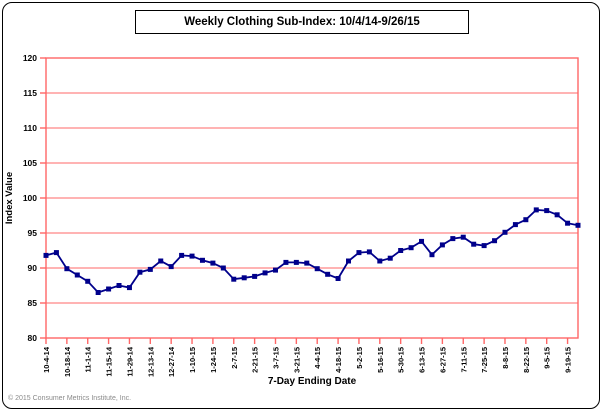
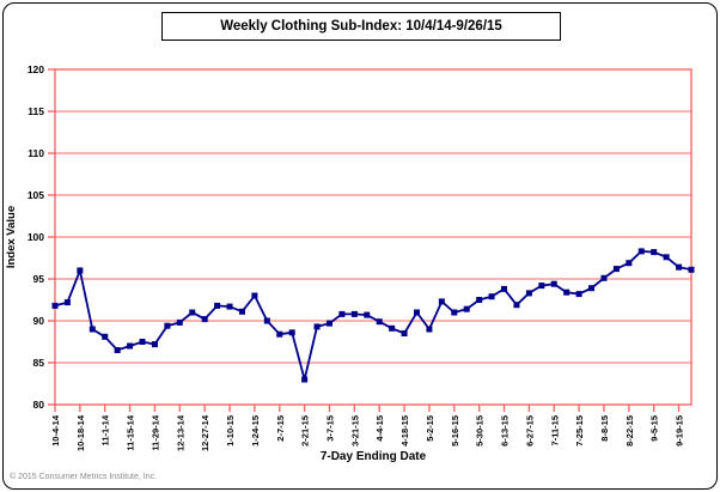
10-18-14: 90 -> 96
1-24-15: 91 -> 93
2-21-15: 89 -> 83
5-2-15: 92 -> 89
